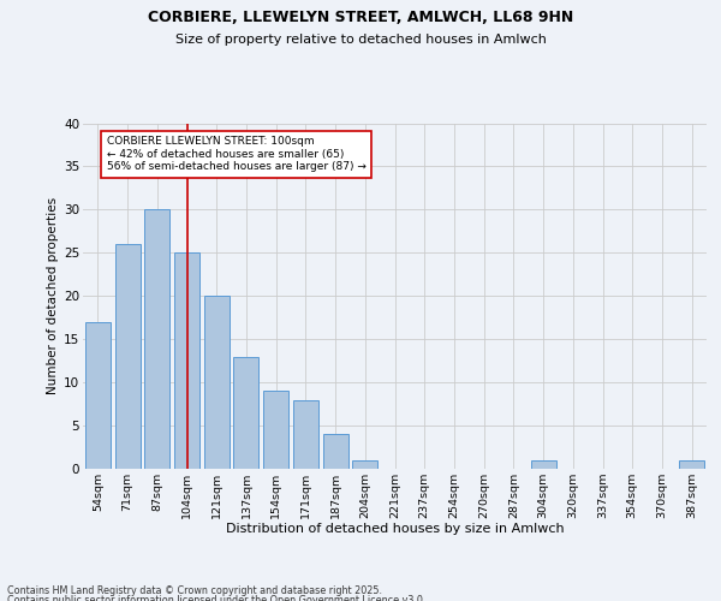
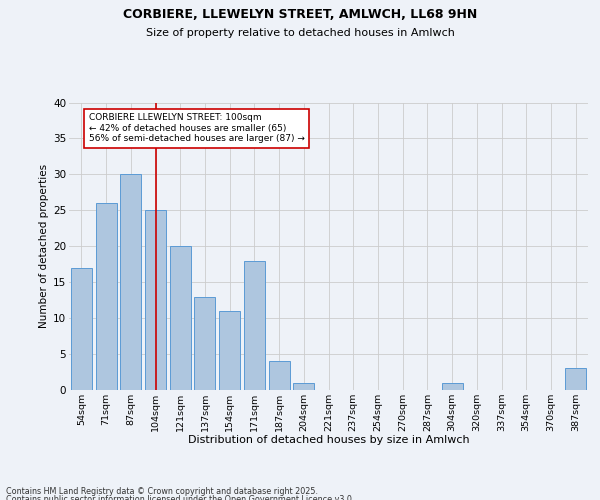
154sqm: 9 -> 11
171sqm: 8 -> 18
387sqm: 1 -> 3
